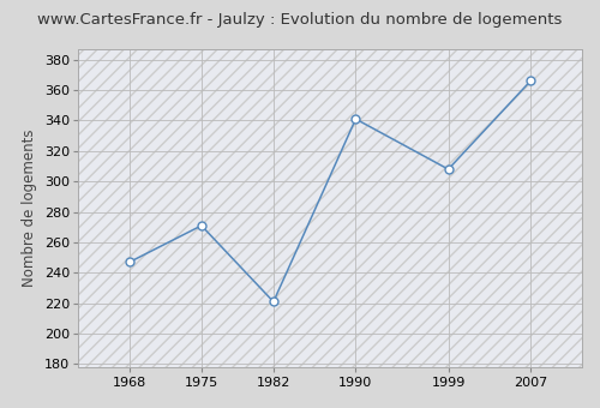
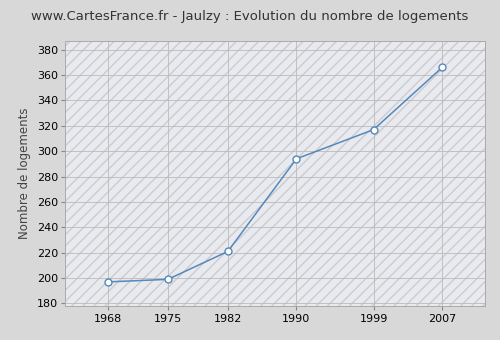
1968: 247 -> 197
1975: 271 -> 199
1990: 341 -> 294
1999: 308 -> 317
